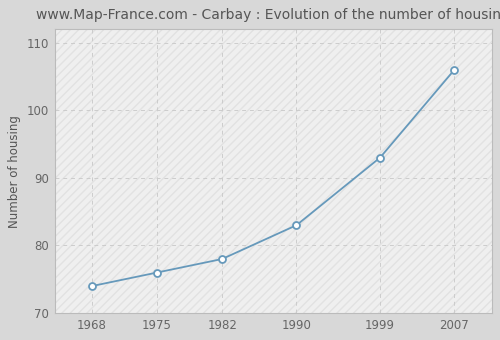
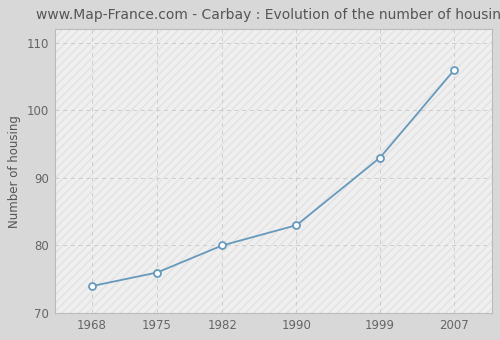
1982: 78 -> 80
